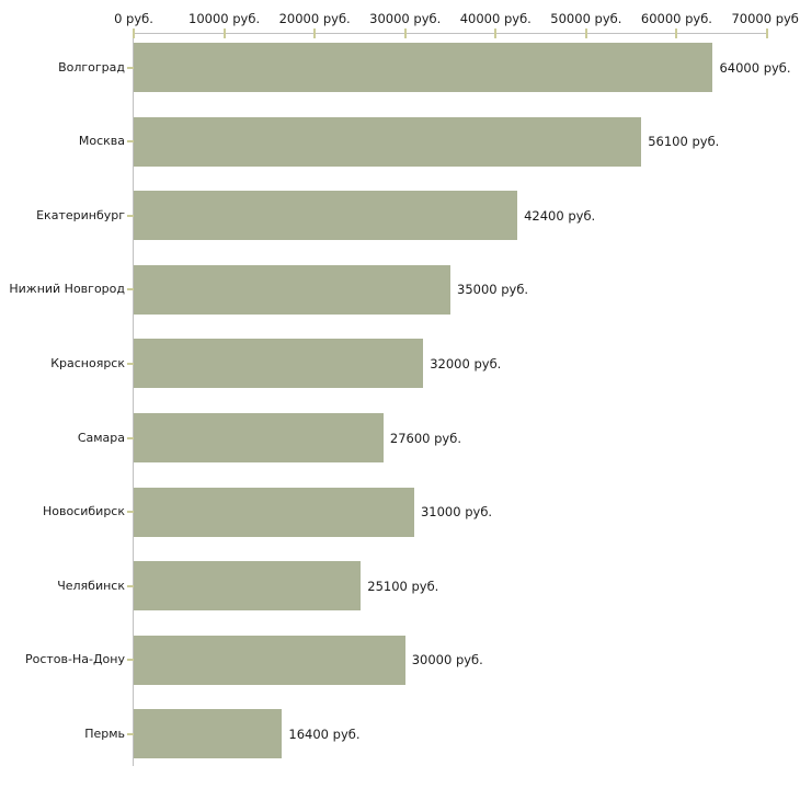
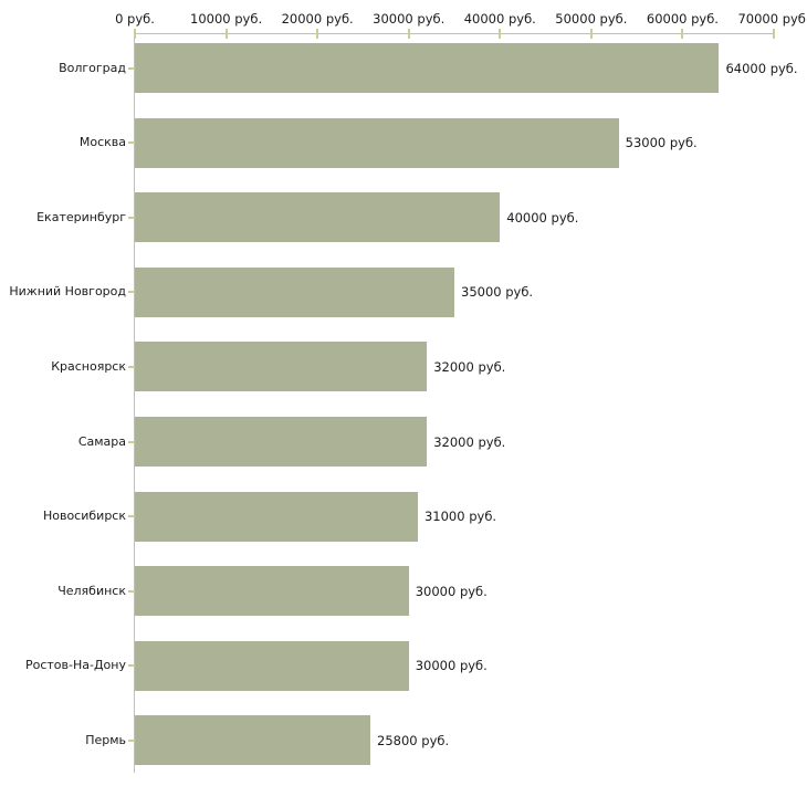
Москва: 56100 -> 53000
Екатеринбург: 42400 -> 40000
Самара: 27600 -> 32000
Челябинск: 25100 -> 30000
Пермь: 16400 -> 25800
